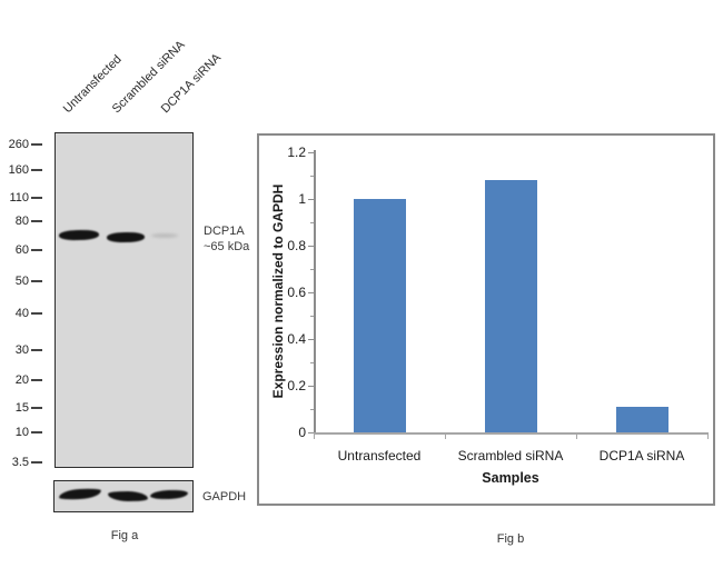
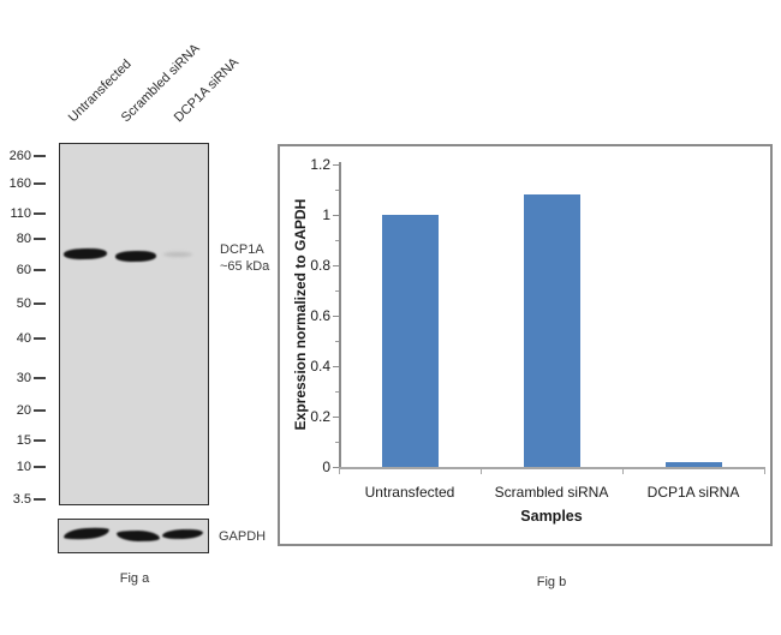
DCP1A siRNA: 0.11 -> 0.02
